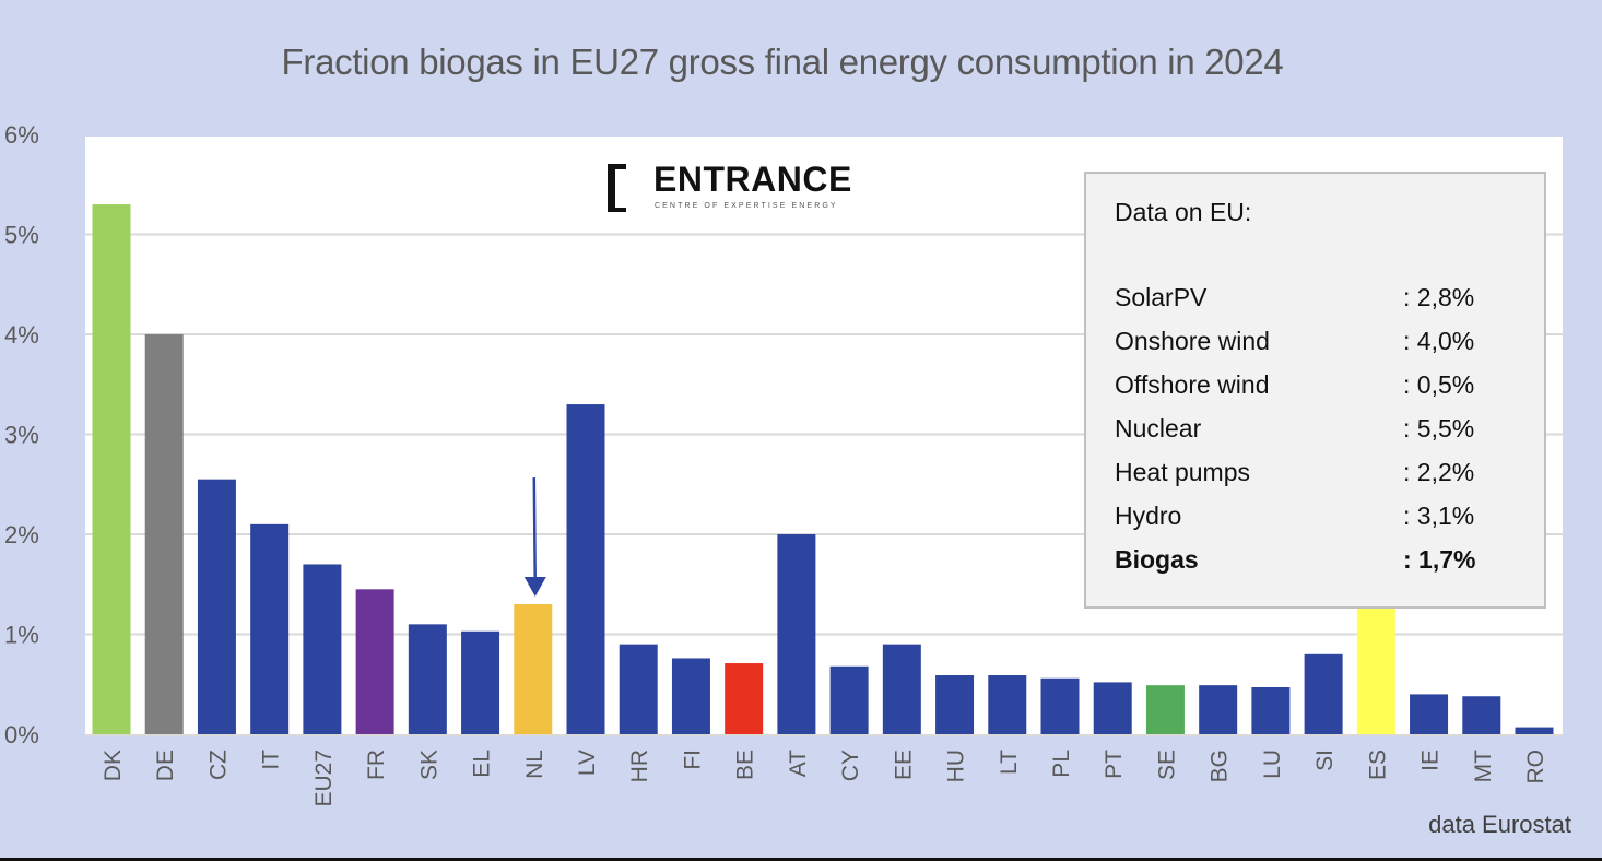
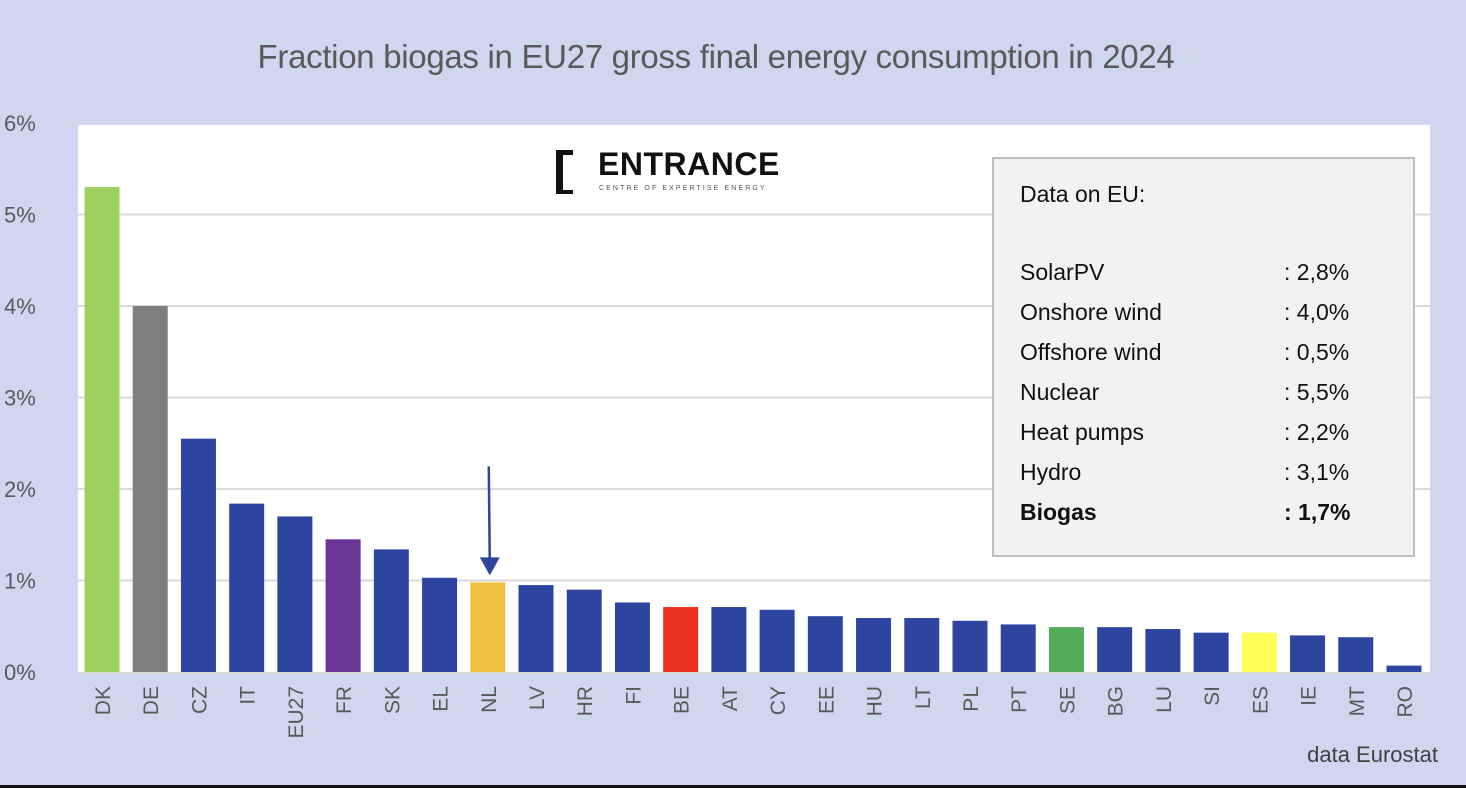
IT: 2.1% -> 1.8%
SK: 1.1% -> 1.3%
NL: 1.3% -> 1.0%
LV: 3.3% -> 0.9%
AT: 2.0% -> 0.7%
EE: 0.9% -> 0.6%
SI: 0.8% -> 0.4%
ES: 1.3% -> 0.4%
